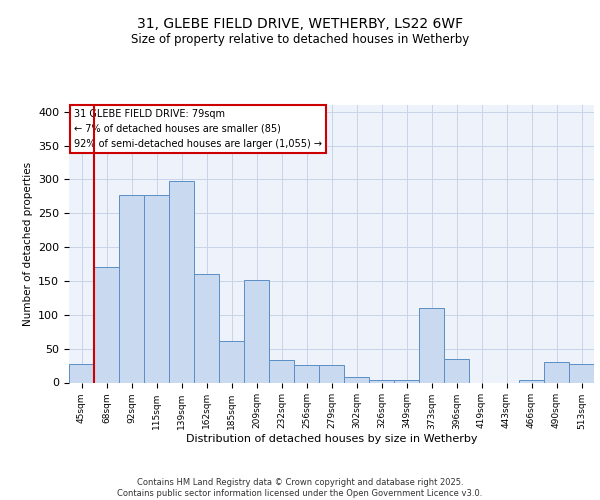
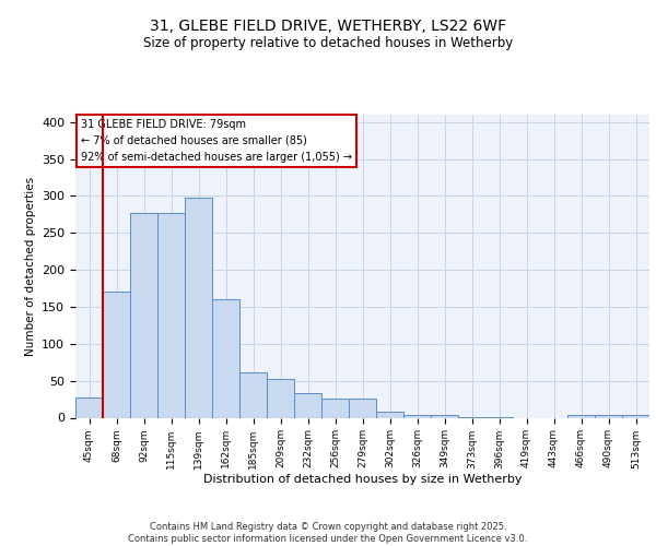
209sqm: 152 -> 53
373sqm: 110 -> 1
396sqm: 34 -> 1
490sqm: 30 -> 3
513sqm: 28 -> 3
